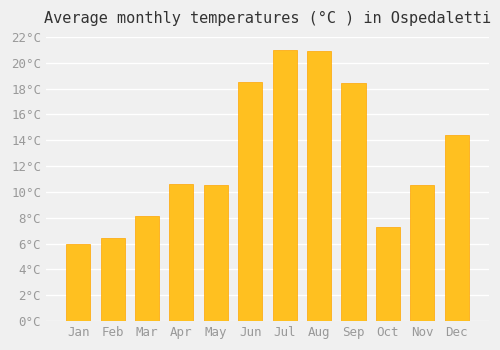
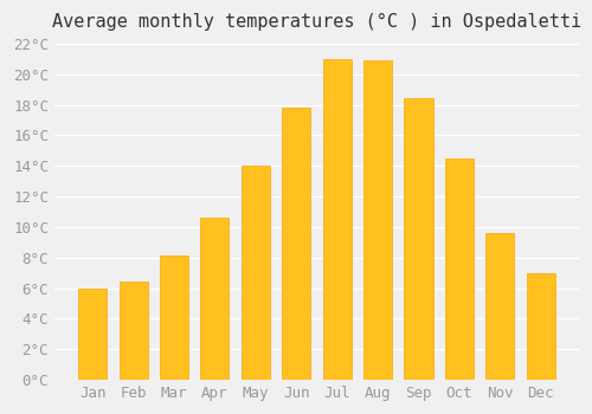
May: 10.5°C -> 14.0°C
Jun: 18.5°C -> 17.8°C
Oct: 7.3°C -> 14.5°C
Nov: 10.5°C -> 9.6°C
Dec: 14.4°C -> 7.0°C
